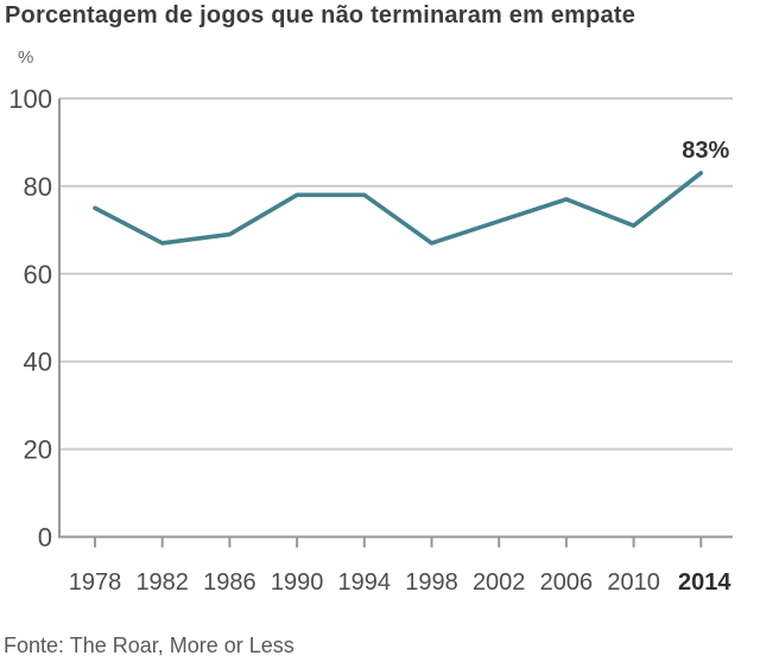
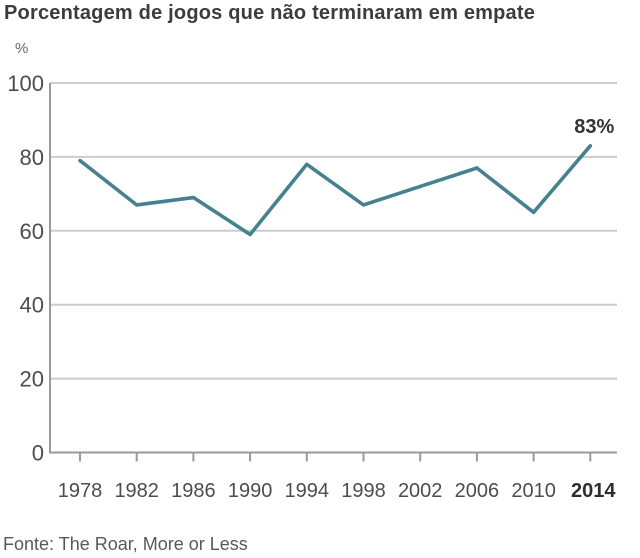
1978: 75 -> 79
1990: 78 -> 59
2010: 71 -> 65
